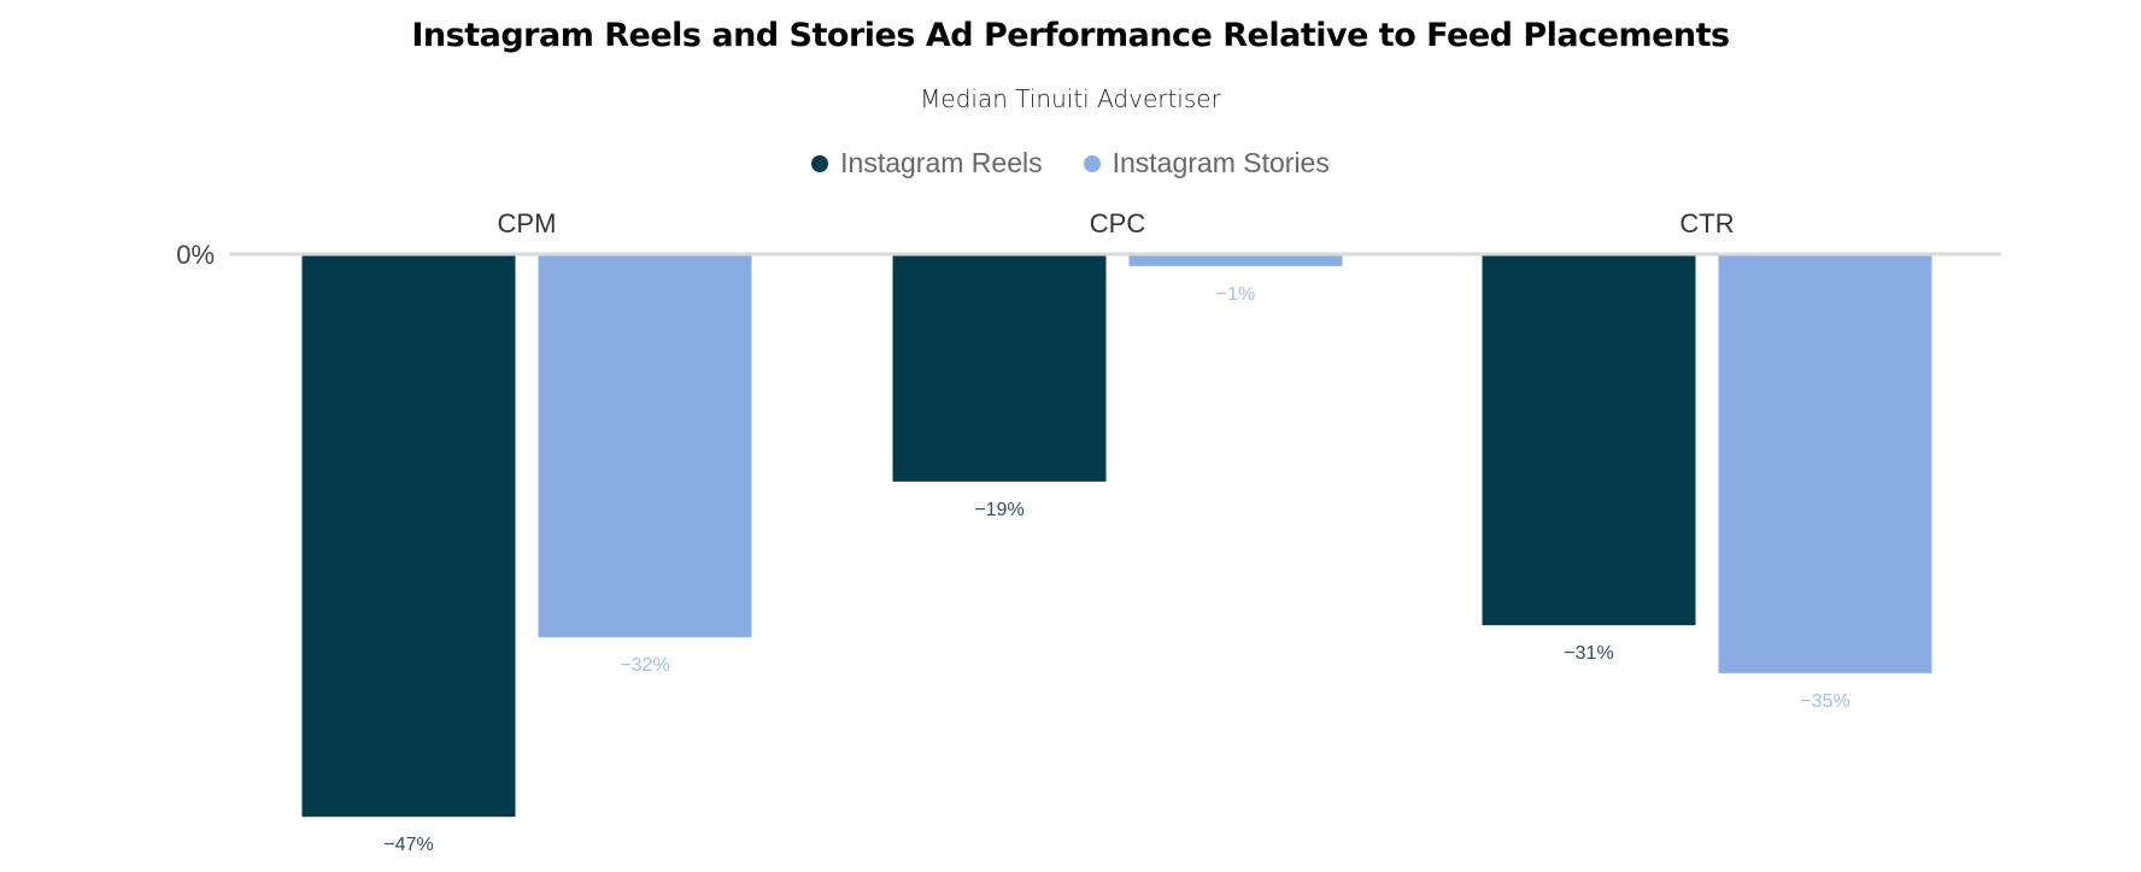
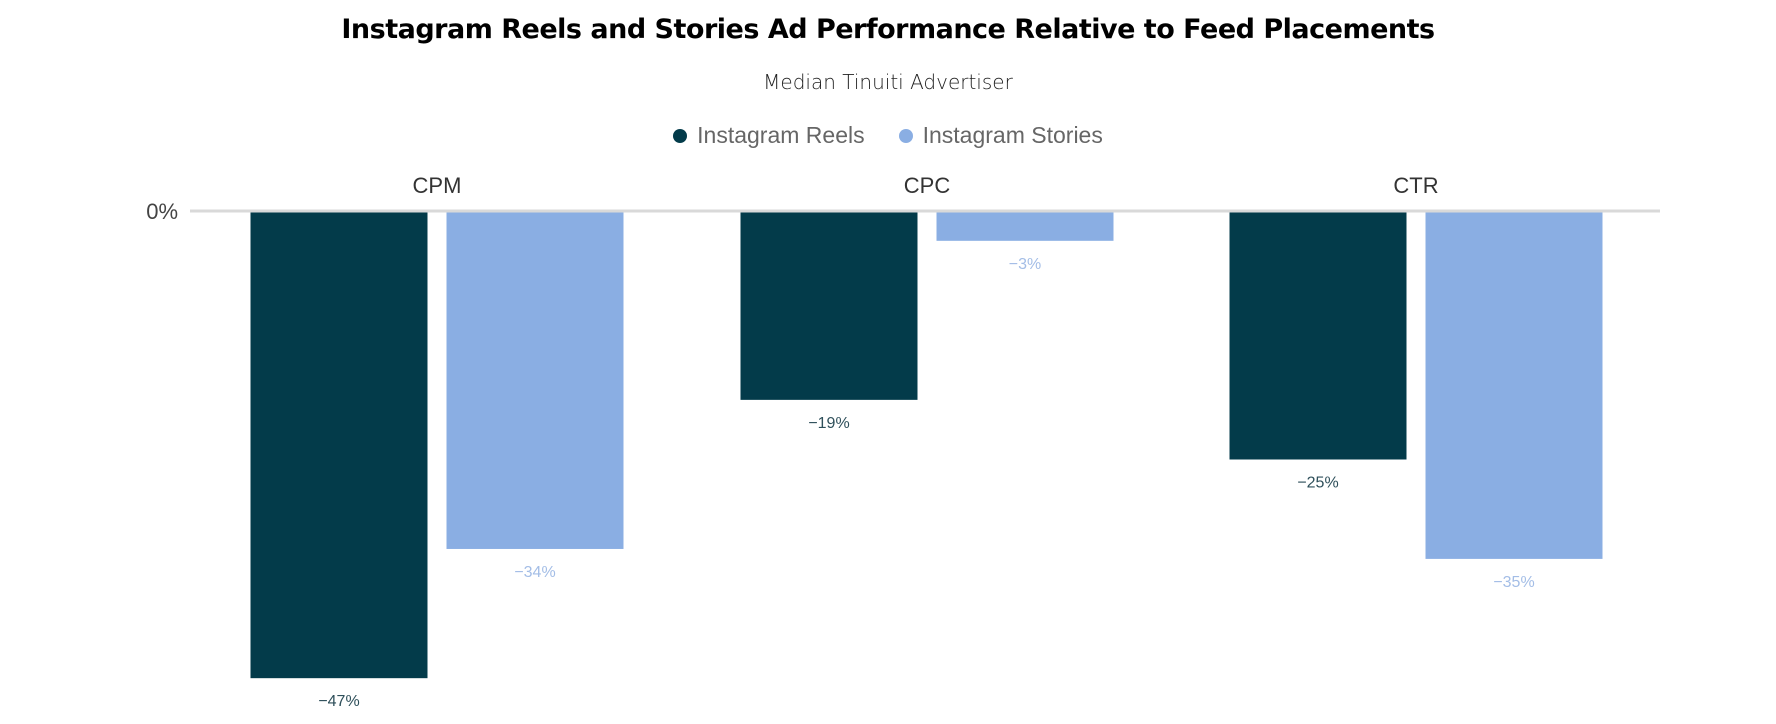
Instagram Stories/CPM: −32% -> −34%
Instagram Stories/CPC: −1% -> −3%
Instagram Reels/CTR: −31% -> −25%
